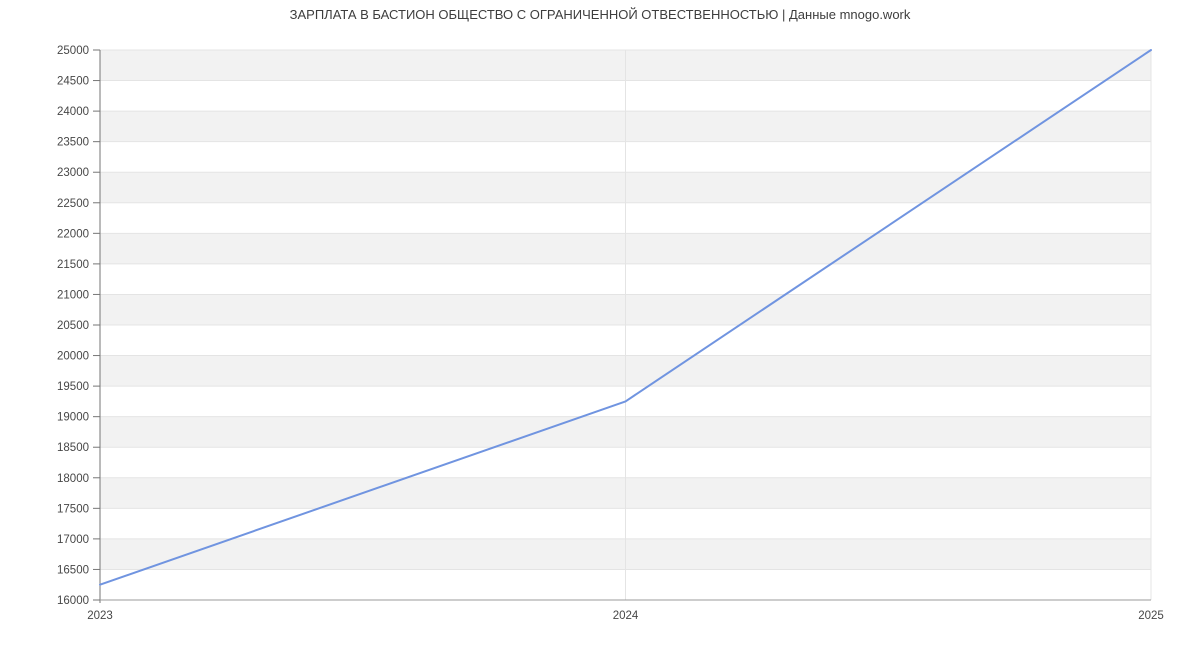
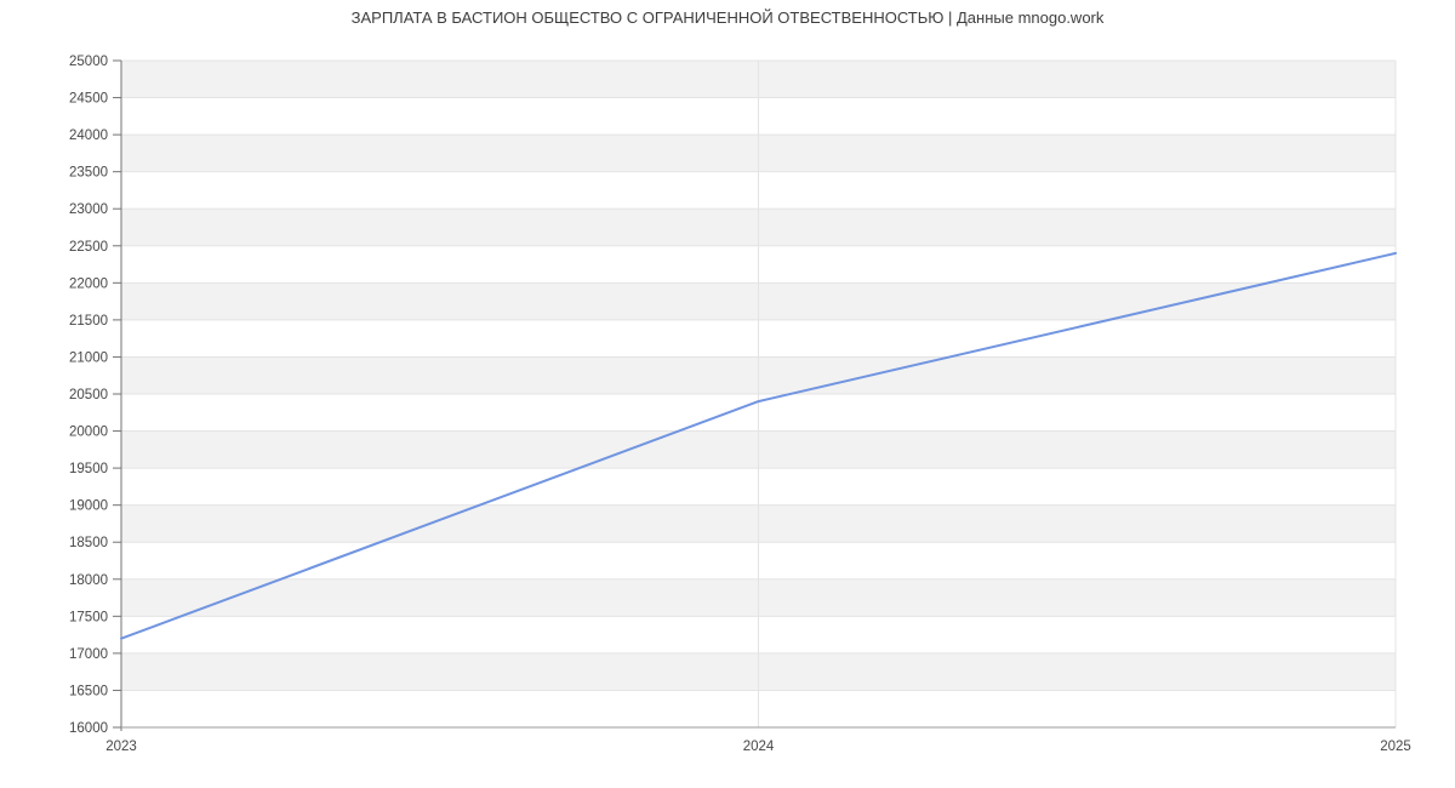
2023: 16200 -> 17200
2024: 19200 -> 20400
2025: 25000 -> 22400
